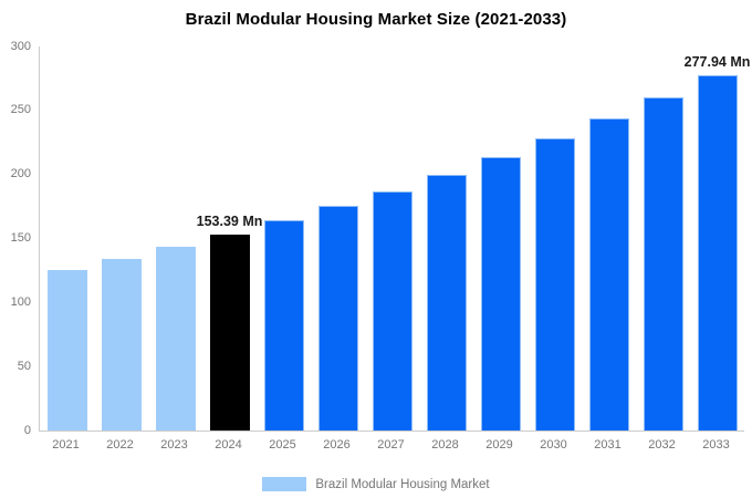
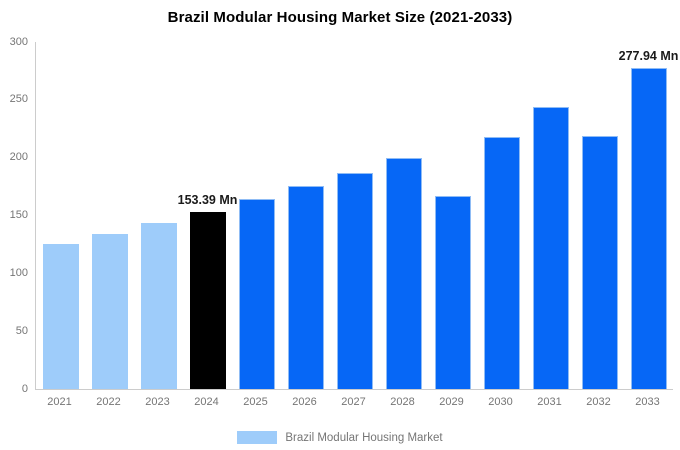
2029: 213 -> 167
2030: 228 -> 218
2032: 260 -> 219
